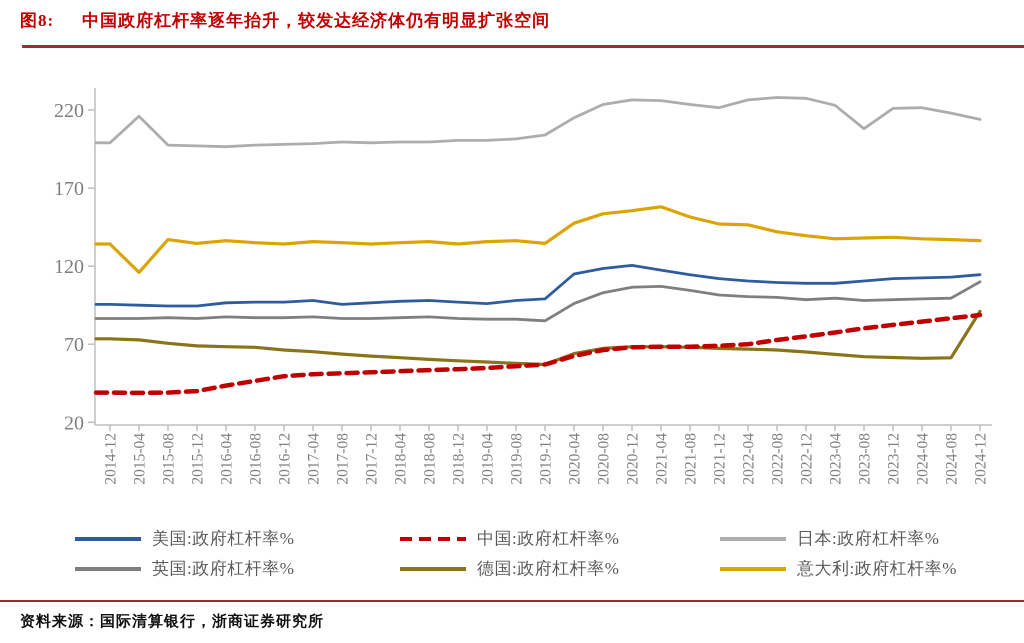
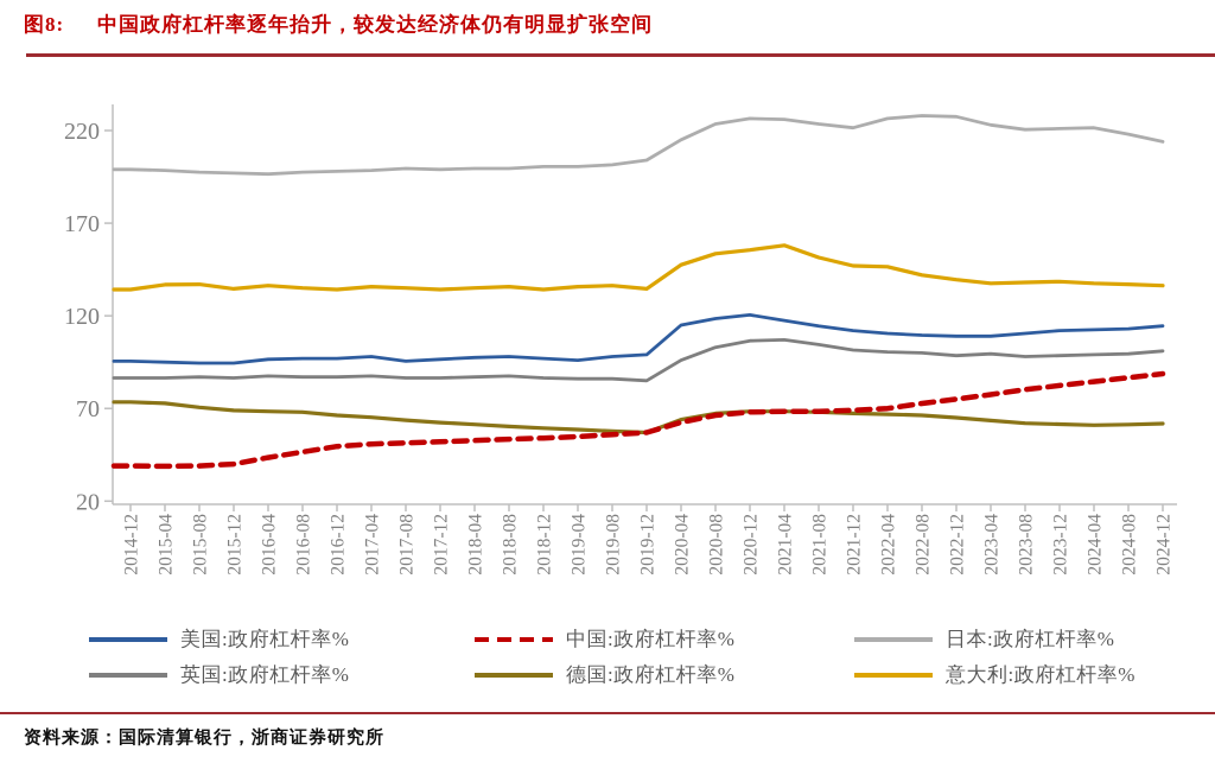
日本:政府杠杆率%/2015-04: 216 -> 198
意大利:政府杠杆率%/2015-04: 116 -> 137
日本:政府杠杆率%/2023-08: 208 -> 220
英国:政府杠杆率%/2024-12: 110 -> 101
德国:政府杠杆率%/2024-12: 91 -> 62
